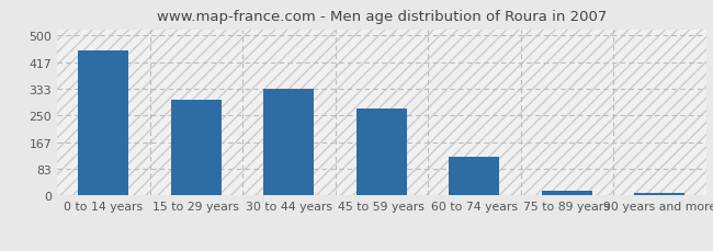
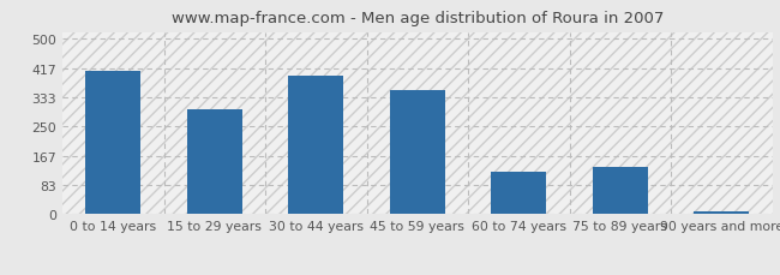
0 to 14 years: 452 -> 410
30 to 44 years: 335 -> 395
45 to 59 years: 272 -> 355
75 to 89 years: 15 -> 135
